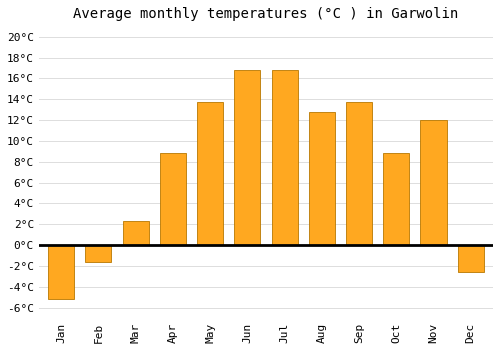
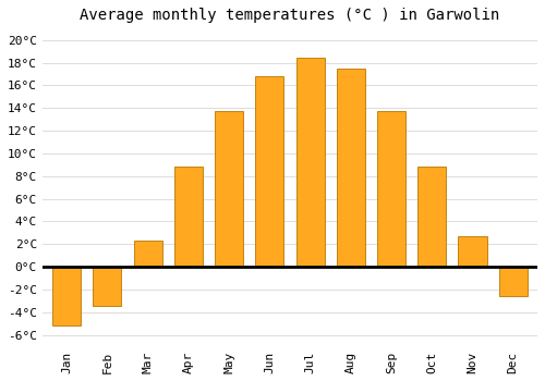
Feb: -1.6°C -> -3.5°C
Jul: 16.8°C -> 18.4°C
Aug: 12.8°C -> 17.5°C
Nov: 12.0°C -> 2.7°C
